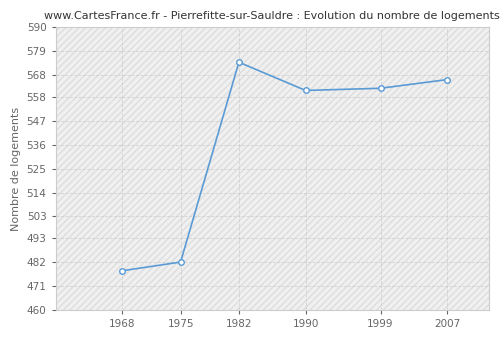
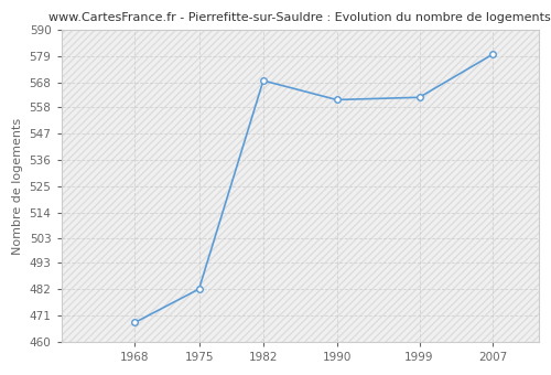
1968: 478 -> 468
1982: 574 -> 569
2007: 566 -> 580
